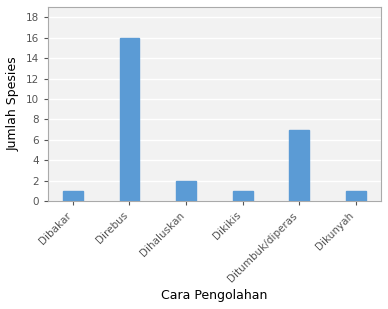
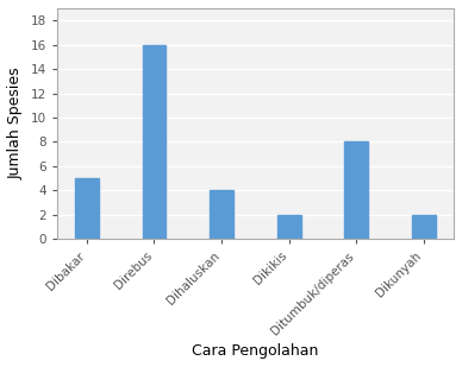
Dibakar: 1 -> 5
Dihaluskan: 2 -> 4
Dikikis: 1 -> 2
Ditumbuk/diperas: 7 -> 8
Dikunyah: 1 -> 2
